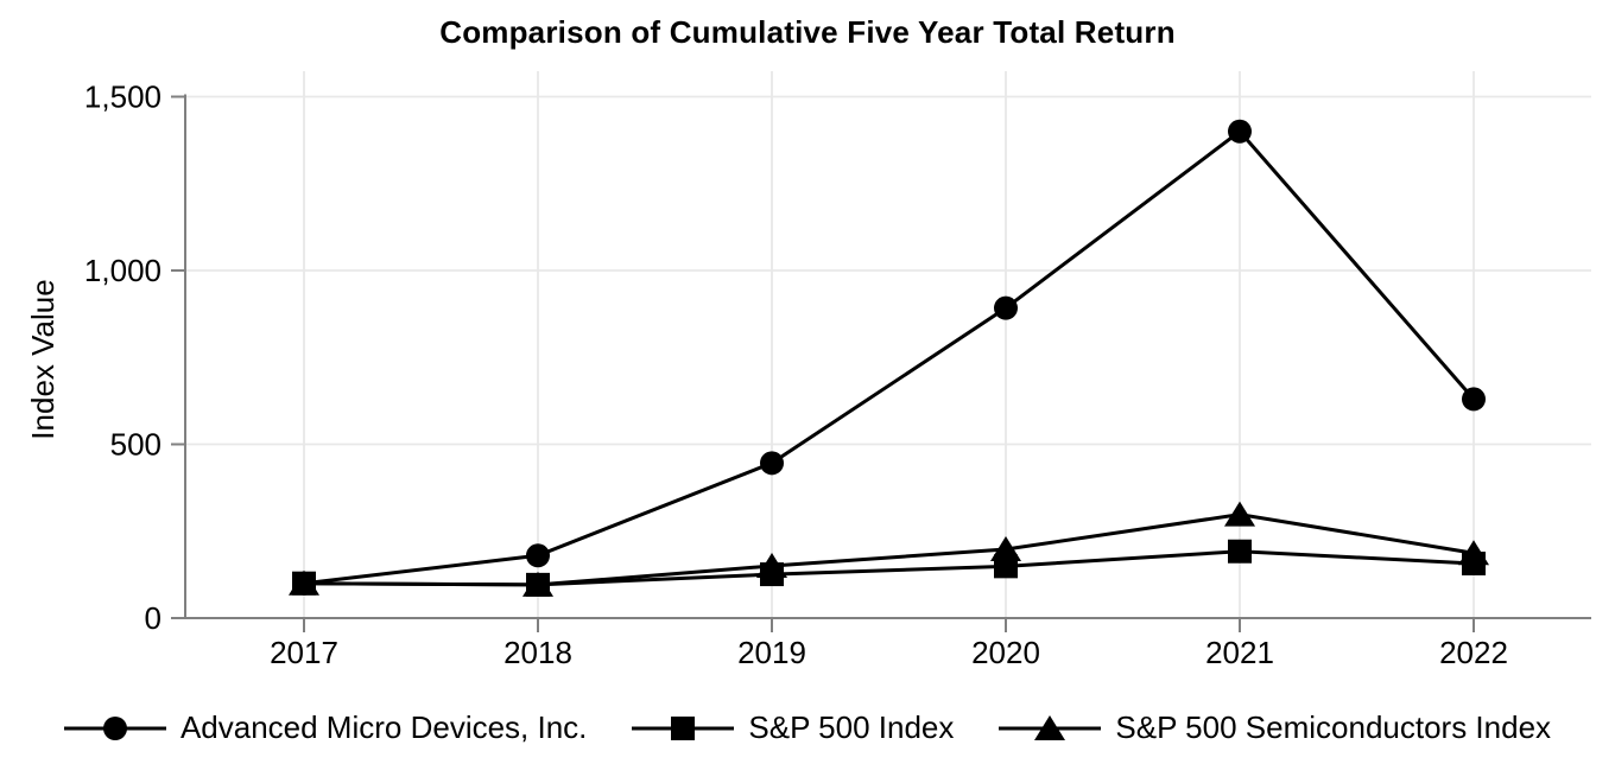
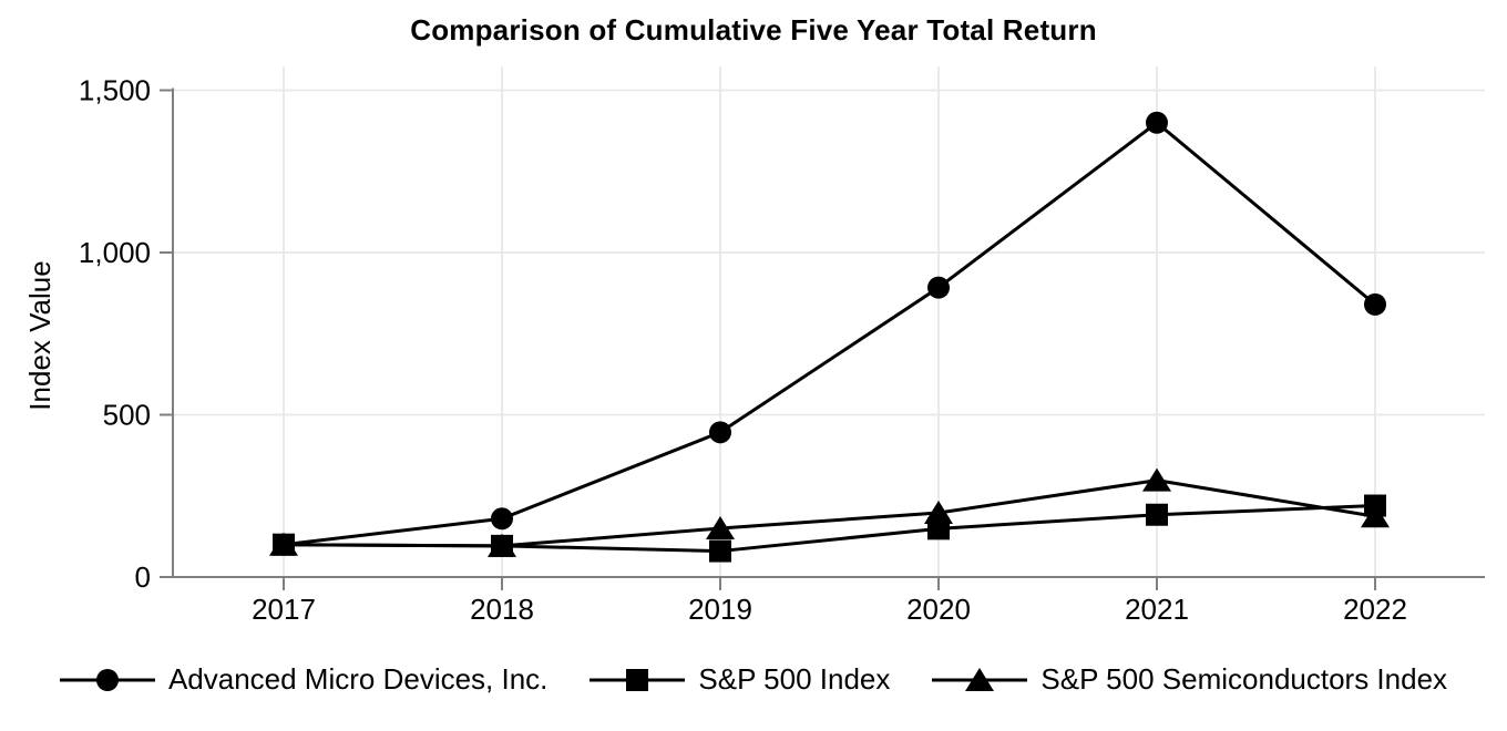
S&P 500 Index/2019: 130 -> 80
Advanced Micro Devices, Inc./2022: 630 -> 840
S&P 500 Index/2022: 160 -> 220
